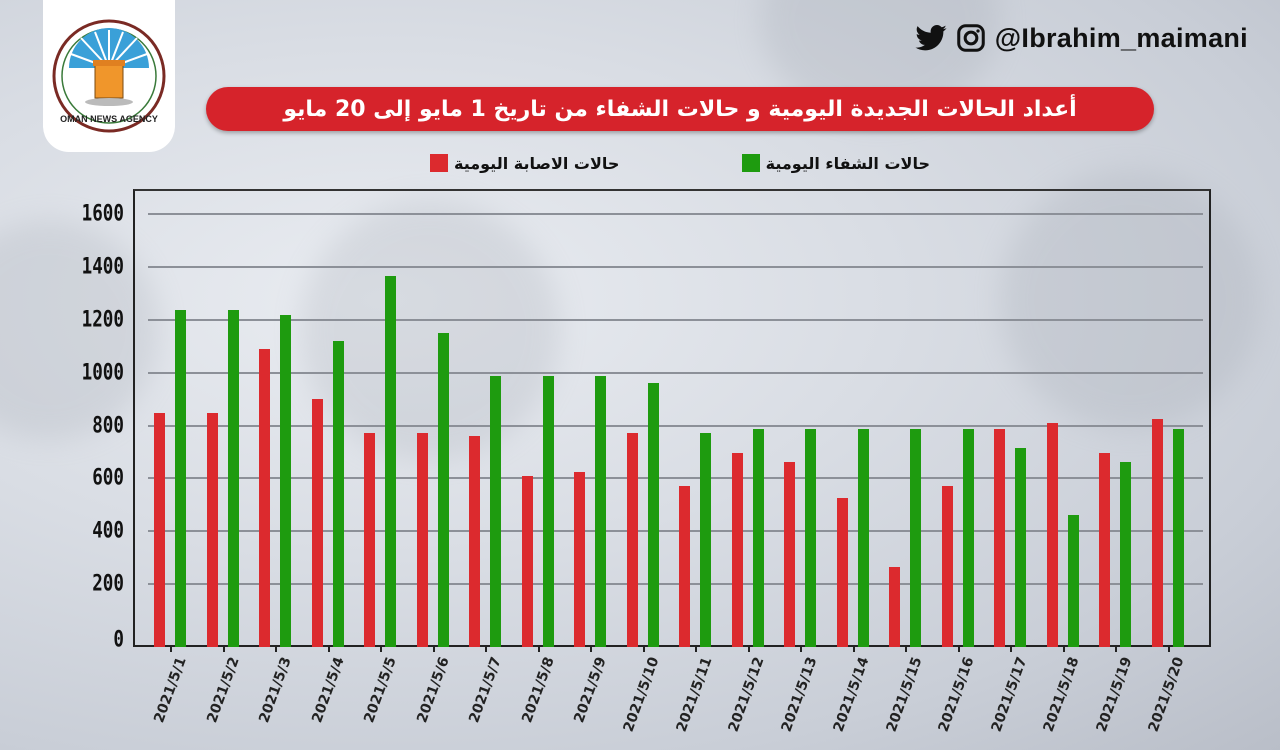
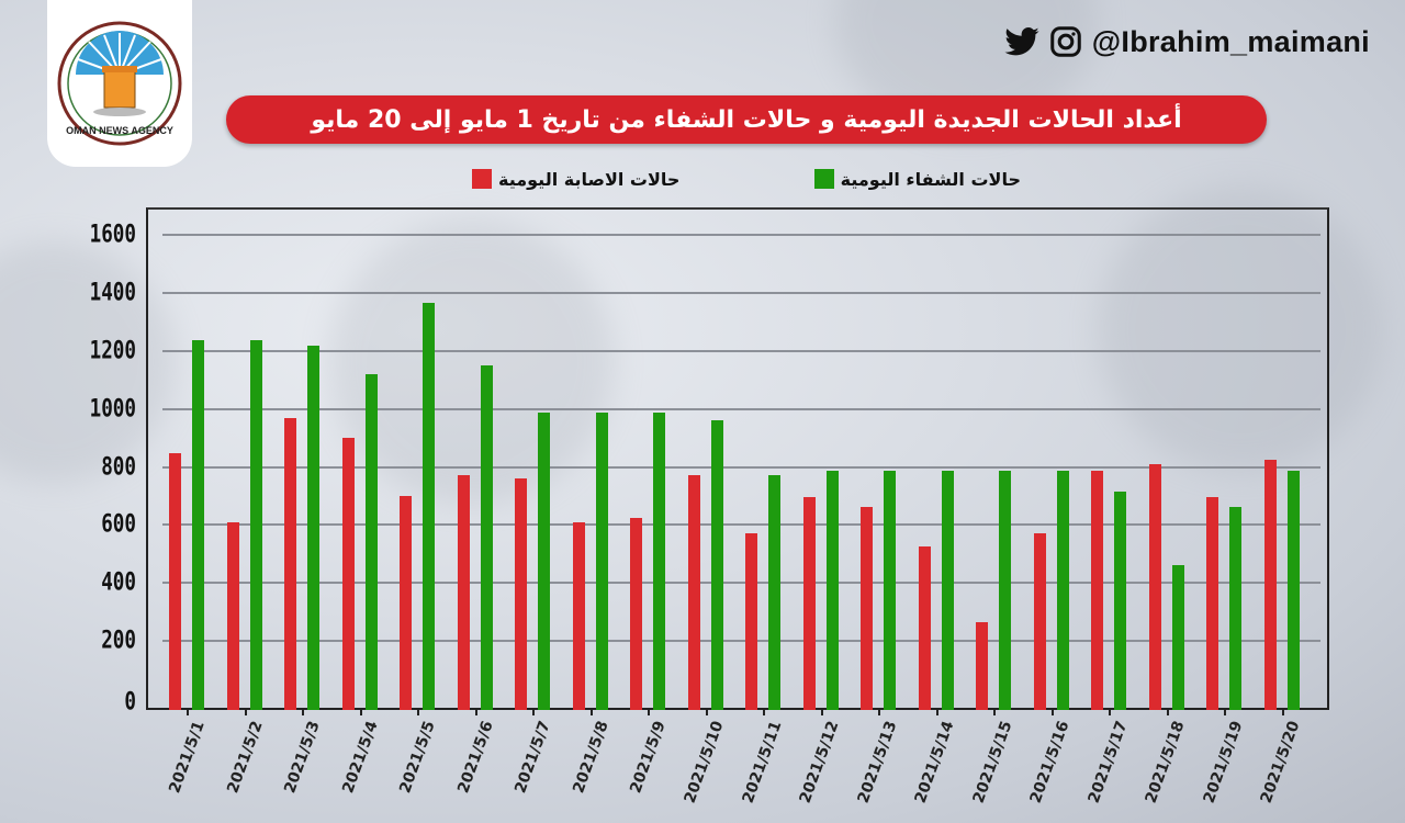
حالات الاصابة اليومية/2021/5/2: 850 -> 610
حالات الاصابة اليومية/2021/5/3: 1090 -> 970
حالات الاصابة اليومية/2021/5/5: 770 -> 700
